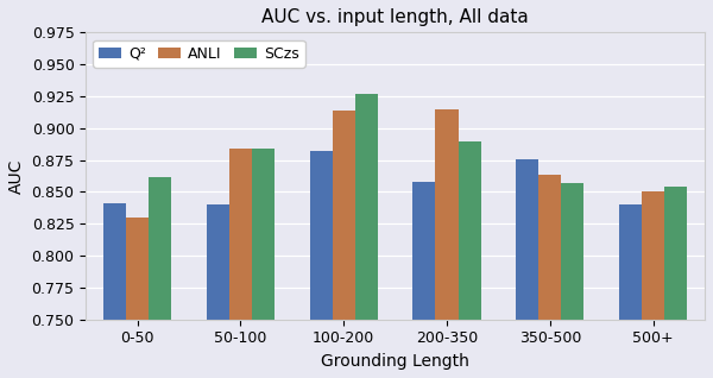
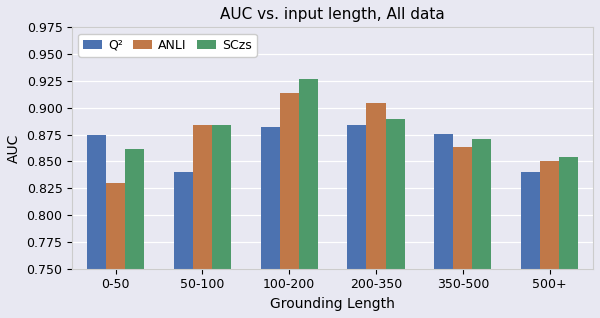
Q²/0-50: 0.841 -> 0.875
Q²/200-350: 0.858 -> 0.884
ANLI/200-350: 0.915 -> 0.904
SCzs/350-500: 0.857 -> 0.871
